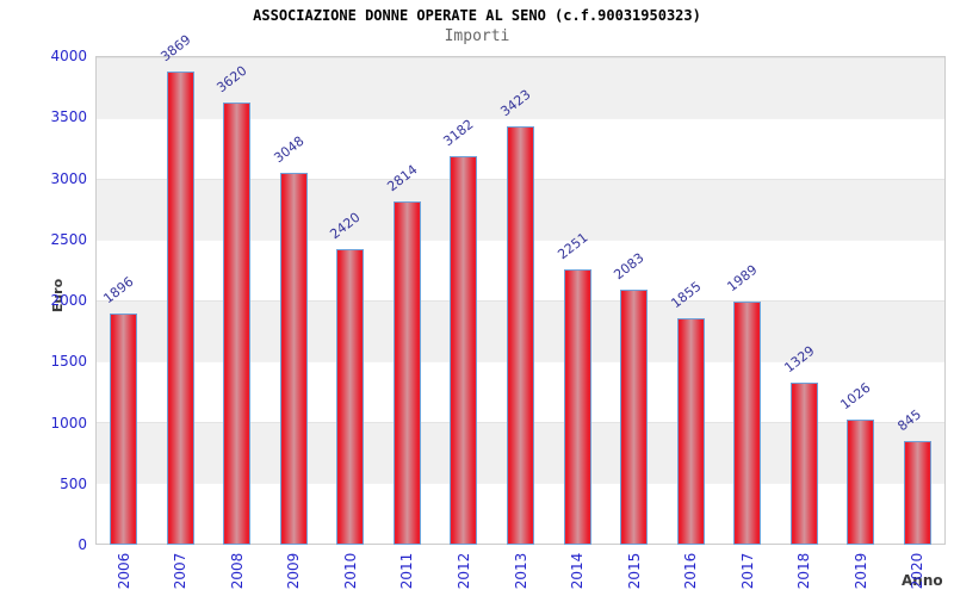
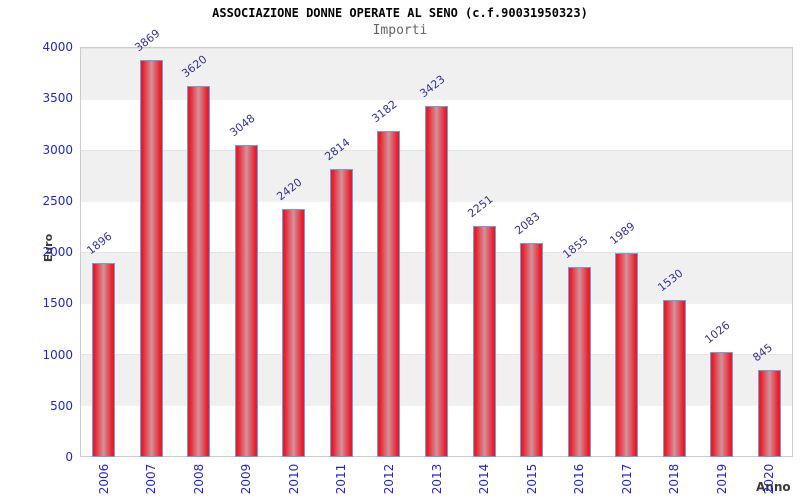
2018: 1329 -> 1530
